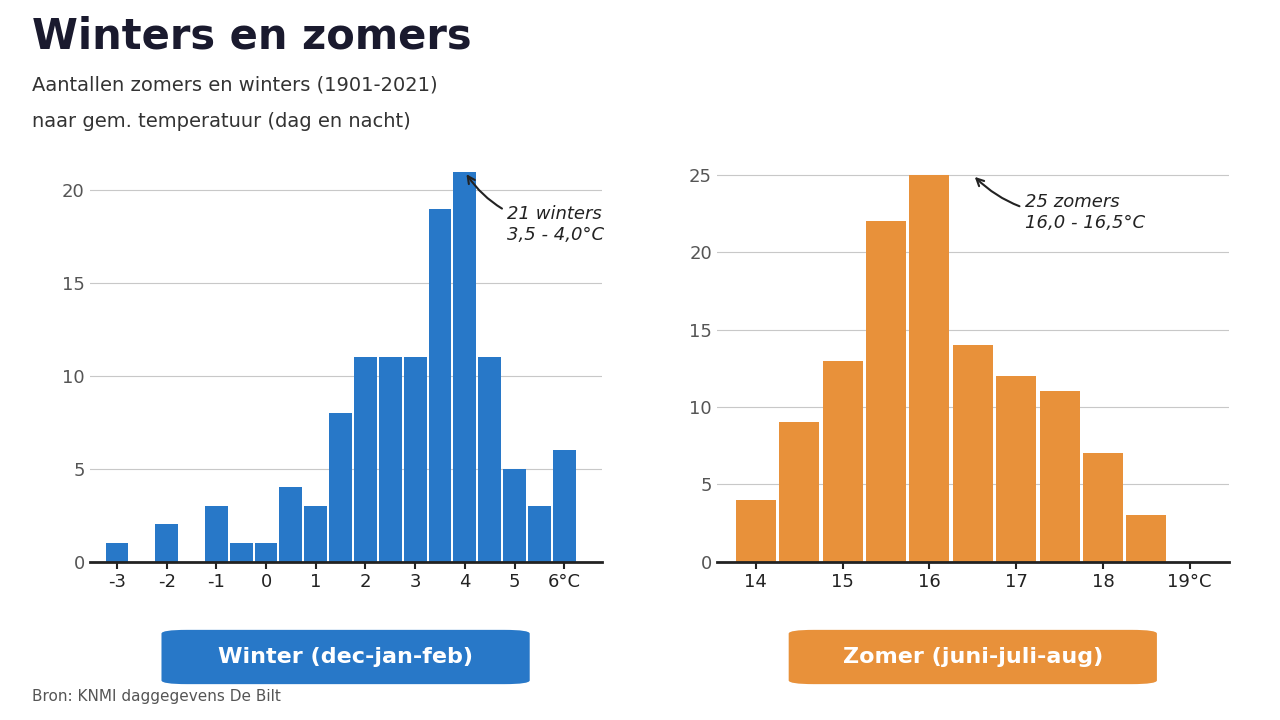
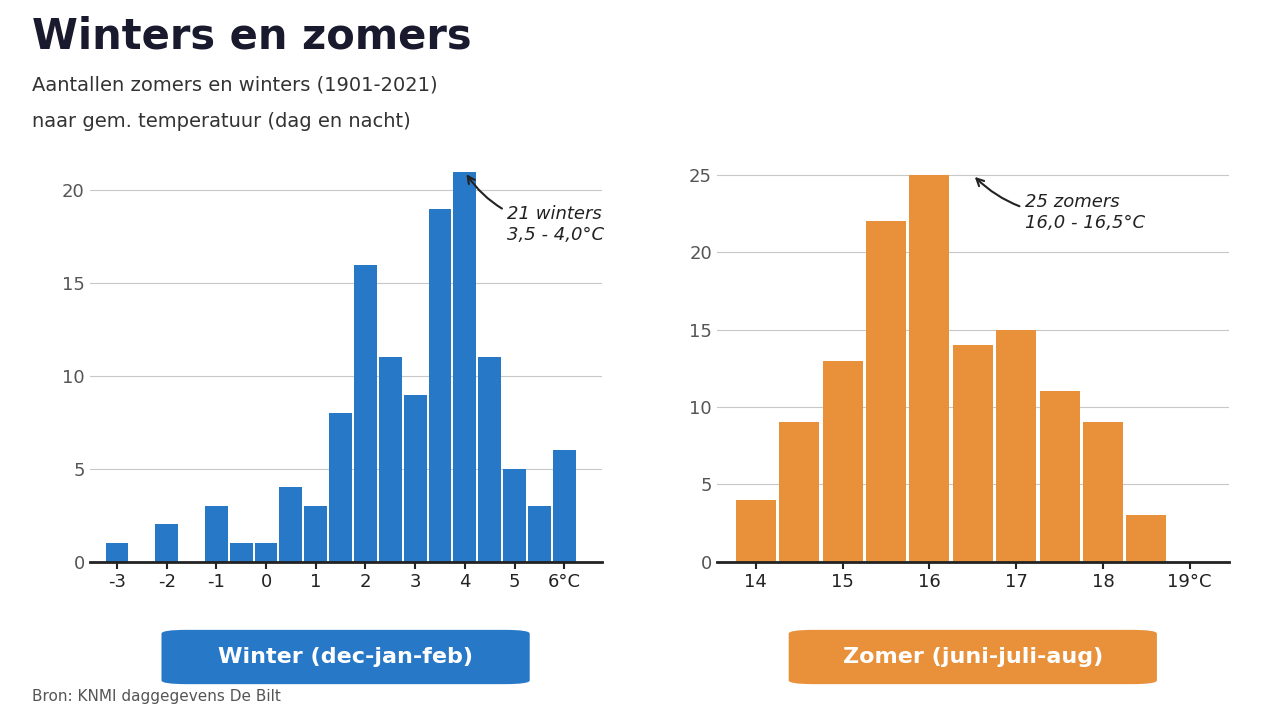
2: 11 -> 16
3: 11 -> 9
17: 12 -> 15
18: 7 -> 9
